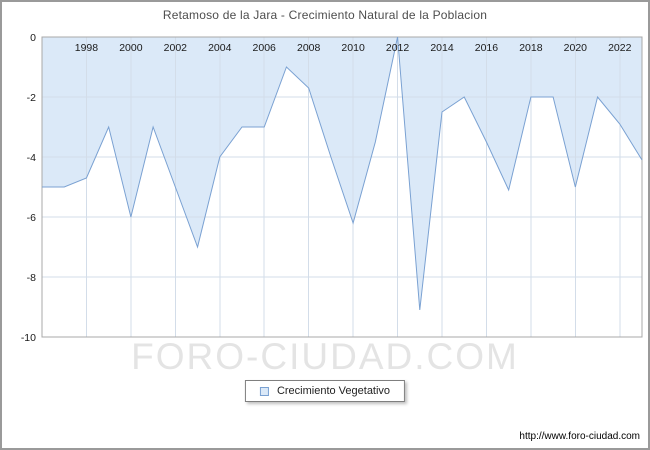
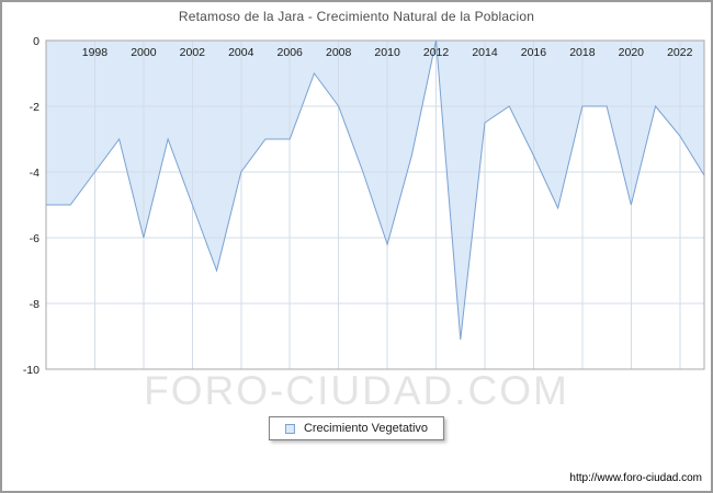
1998: -4.7 -> -4.0
2008: -1.7 -> -2.0
